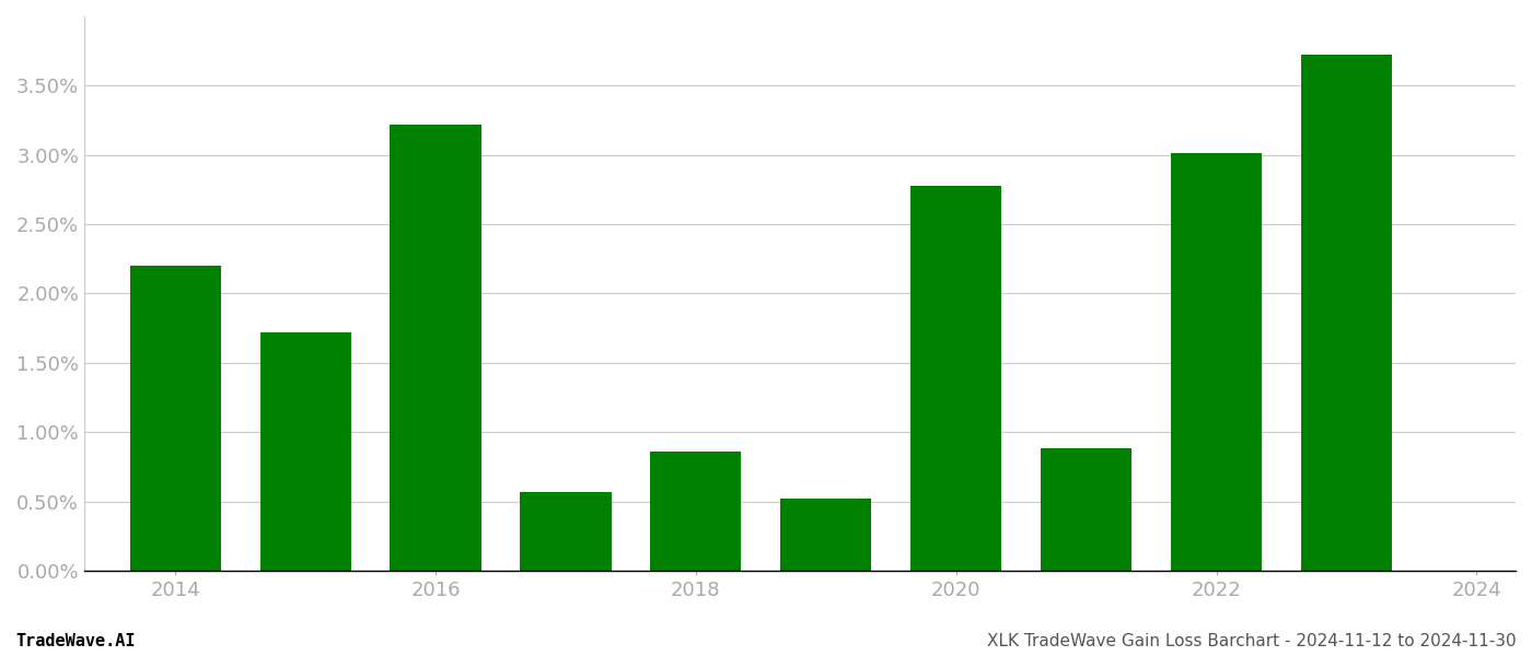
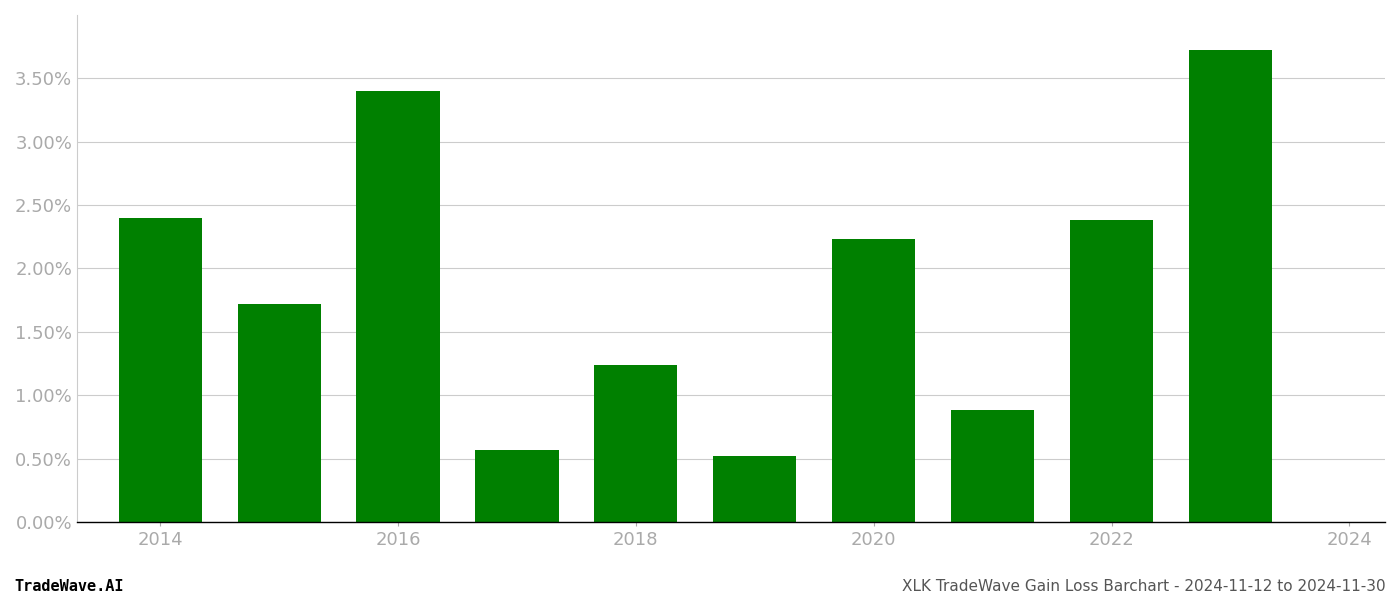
2014: 2.20% -> 2.40%
2016: 3.22% -> 3.40%
2018: 0.86% -> 1.24%
2020: 2.78% -> 2.23%
2022: 3.01% -> 2.38%
